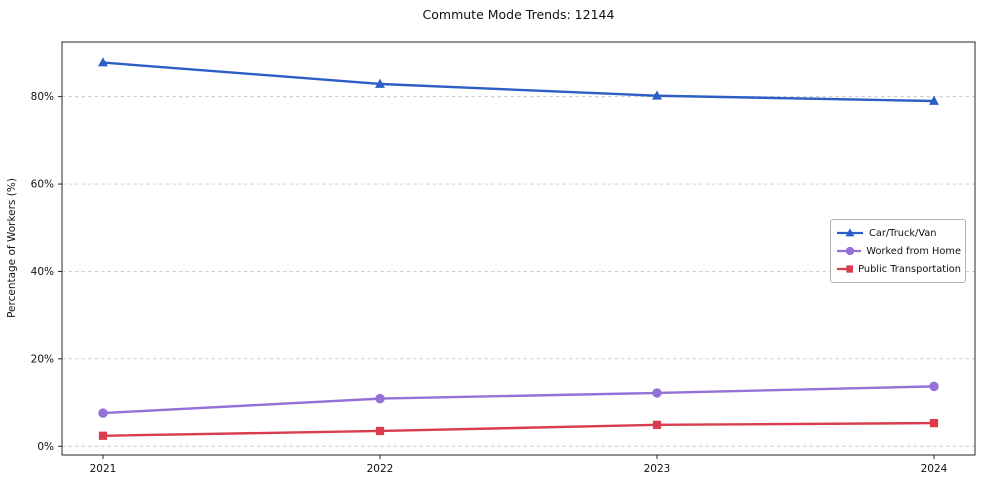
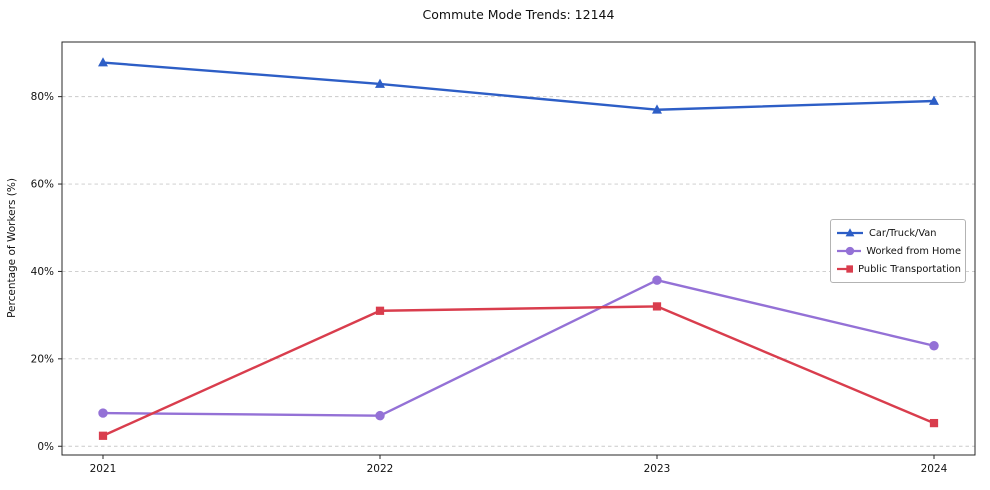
Worked from Home/2022: 11% -> 7%
Public Transportation/2022: 4% -> 31%
Car/Truck/Van/2023: 80% -> 77%
Worked from Home/2023: 12% -> 38%
Public Transportation/2023: 5% -> 32%
Worked from Home/2024: 14% -> 23%
